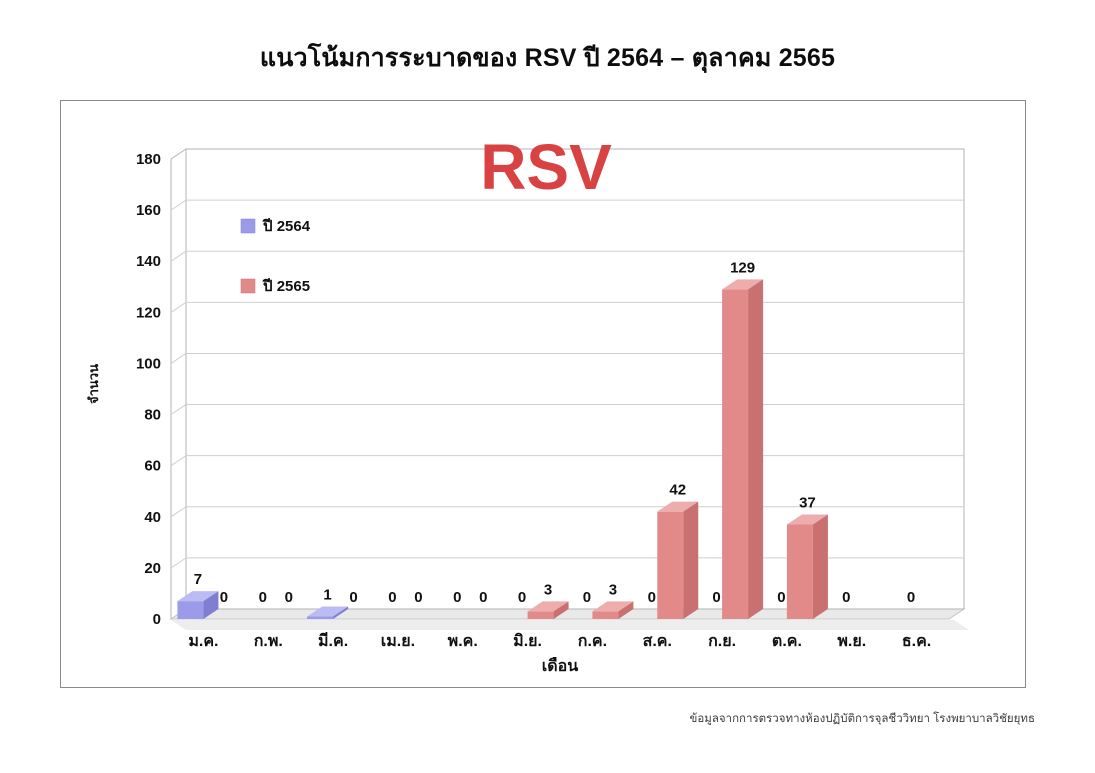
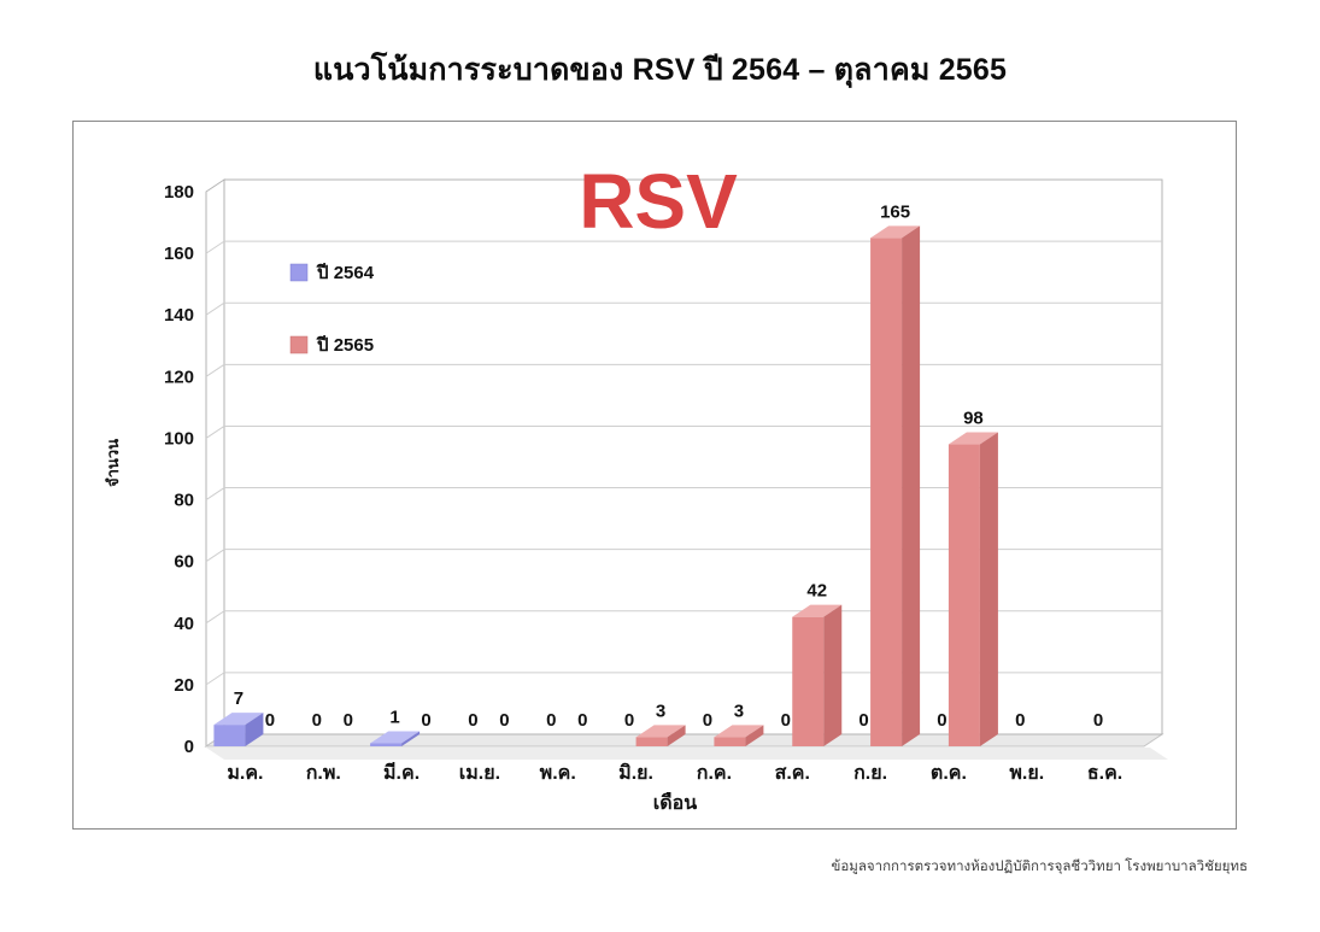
ปี 2565/ก.ย.: 129 -> 165
ปี 2565/ต.ค.: 37 -> 98
